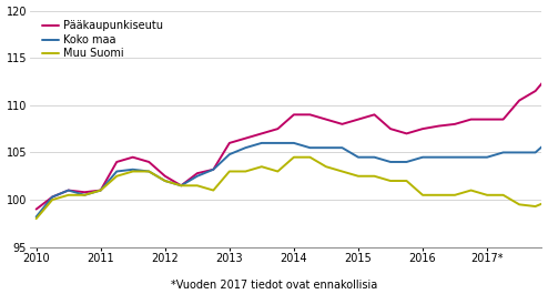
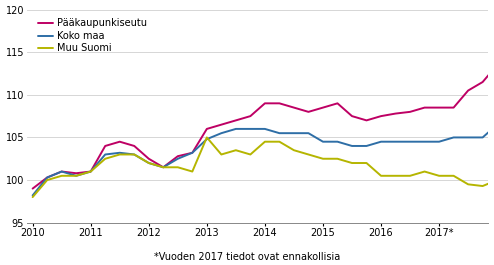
Muu Suomi/2013: 103.0 -> 105.0
